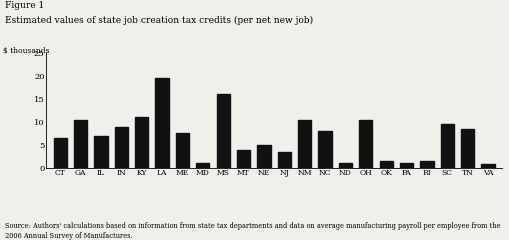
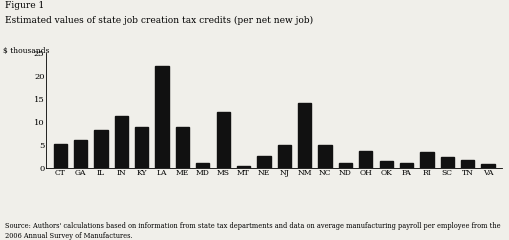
CT: 6.5 -> 5.2
GA: 10.5 -> 6.1
IL: 7.0 -> 8.3
IN: 9.0 -> 11.3
KY: 11.0 -> 9.0
LA: 19.5 -> 22.2
ME: 7.5 -> 9.0
MS: 16.0 -> 12.2
MT: 4.0 -> 0.4
NE: 5.0 -> 2.6
NJ: 3.5 -> 4.9
NM: 10.5 -> 14.0
NC: 8.0 -> 5.0
OH: 10.5 -> 3.7
RI: 1.5 -> 3.4
SC: 9.5 -> 2.3
TN: 8.5 -> 1.8
